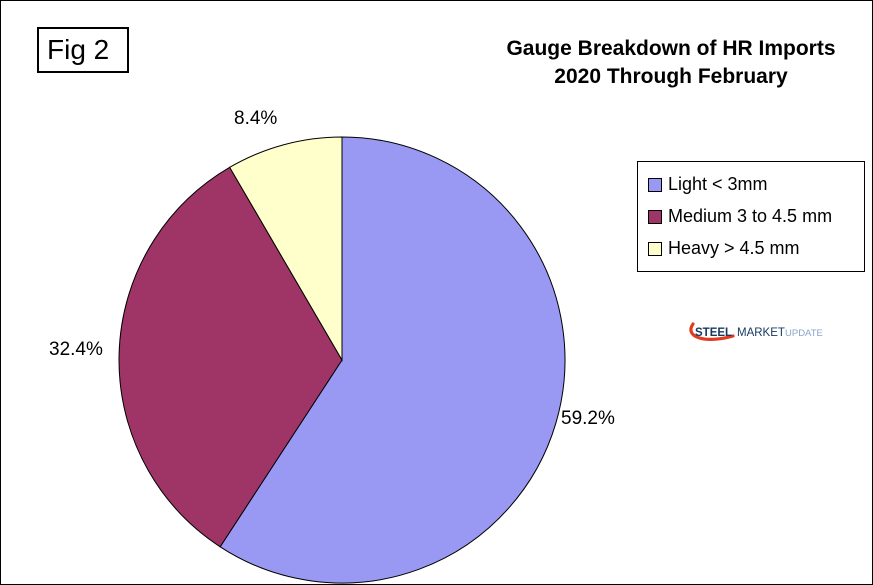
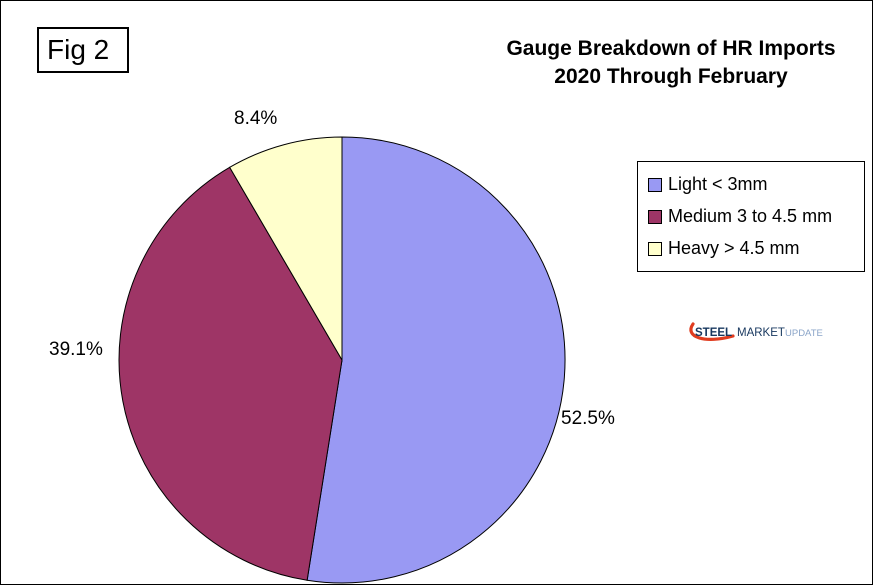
Light < 3mm: 59.2% -> 52.5%
Medium 3 to 4.5 mm: 32.4% -> 39.1%
